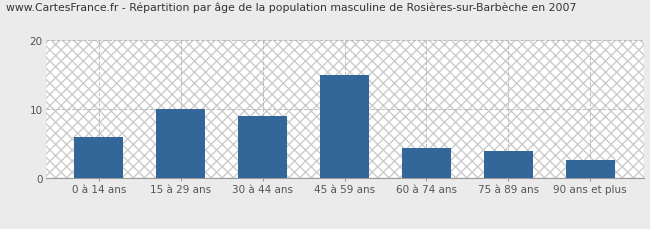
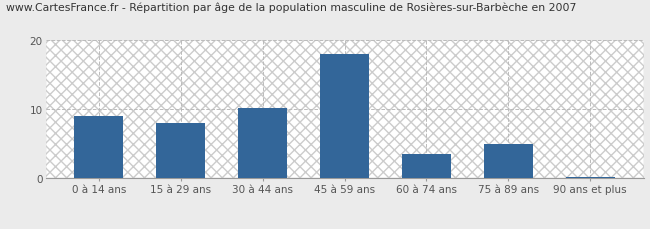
0 à 14 ans: 6.0 -> 9.0
15 à 29 ans: 10.0 -> 8.0
30 à 44 ans: 9.0 -> 10.2
45 à 59 ans: 15.0 -> 18.0
60 à 74 ans: 4.4 -> 3.5
75 à 89 ans: 4.0 -> 5.0
90 ans et plus: 2.6 -> 0.2
